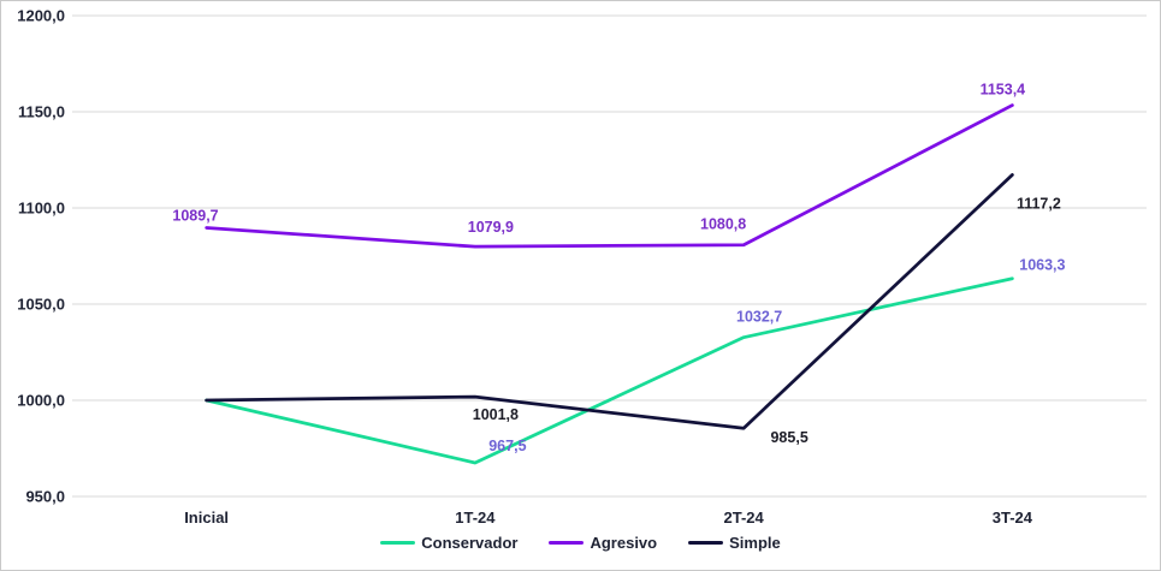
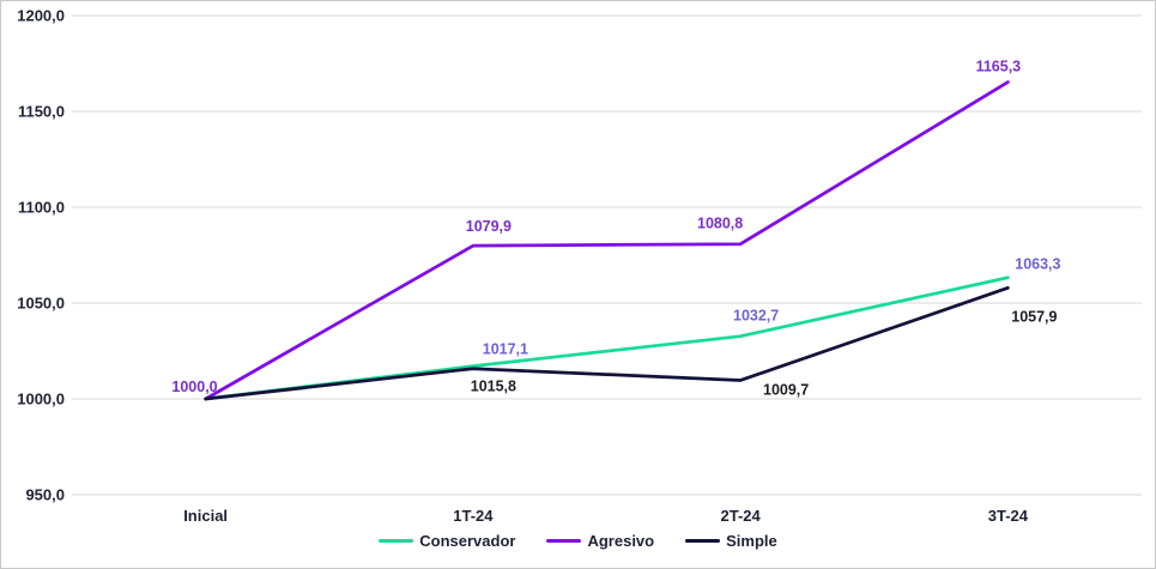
Agresivo/Inicial: 1089,7 -> 1000,0
Conservador/1T-24: 967,5 -> 1017,1
Simple/1T-24: 1001,8 -> 1015,8
Simple/2T-24: 985,5 -> 1009,7
Agresivo/3T-24: 1153,4 -> 1165,3
Simple/3T-24: 1117,2 -> 1057,9
